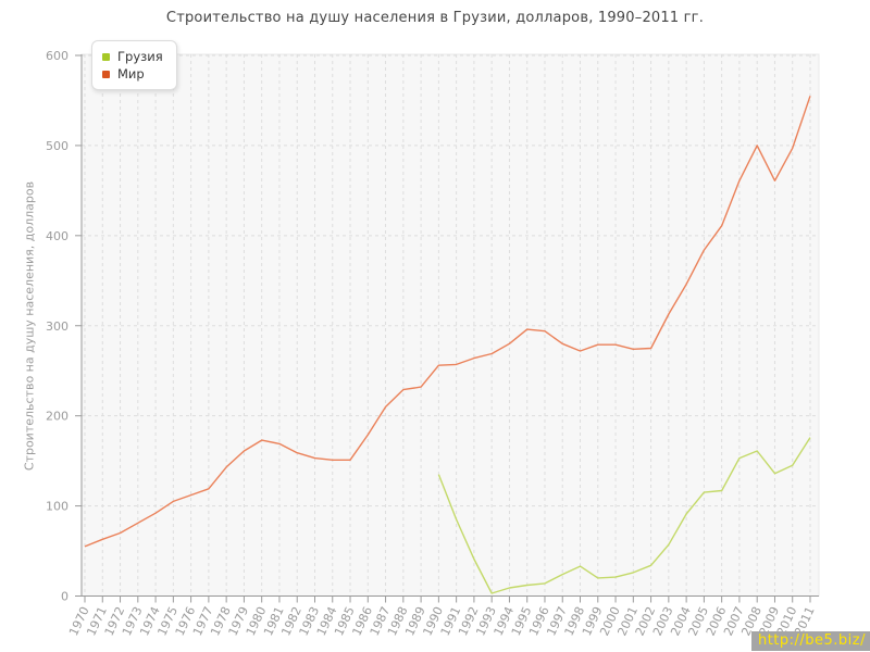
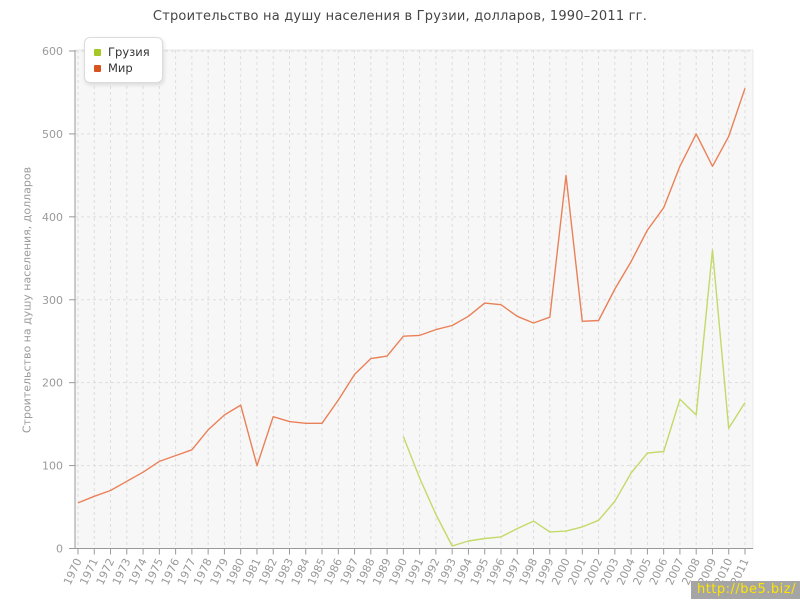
Мир/1981: 170 -> 100
Мир/2000: 280 -> 450
Грузия/2007: 150 -> 180
Грузия/2009: 140 -> 360
